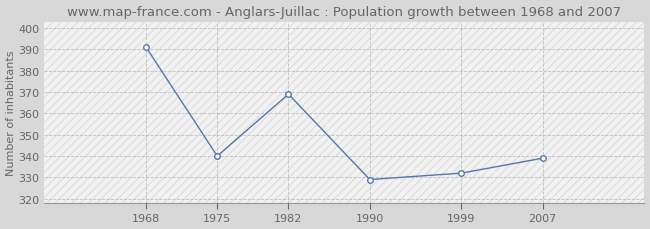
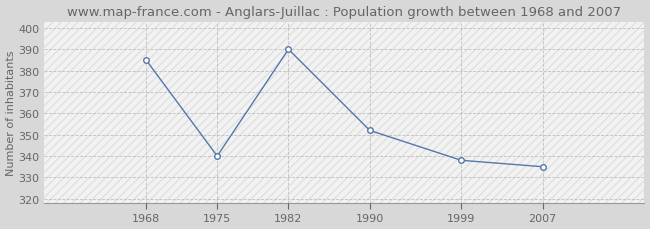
1968: 391 -> 385
1982: 369 -> 390
1990: 329 -> 352
1999: 332 -> 338
2007: 339 -> 335
